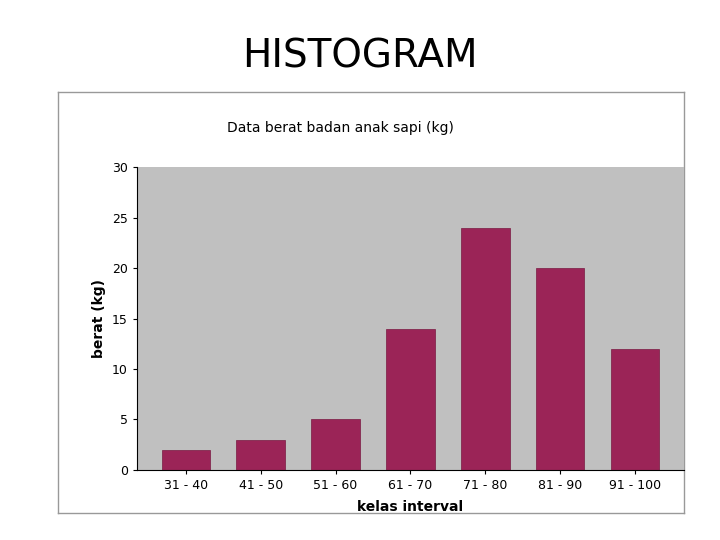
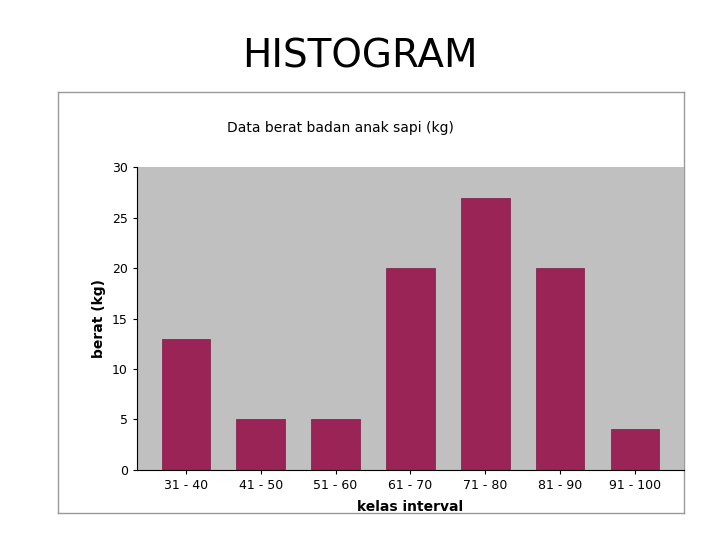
31 - 40: 2 -> 13
41 - 50: 3 -> 5
61 - 70: 14 -> 20
71 - 80: 24 -> 27
91 - 100: 12 -> 4
